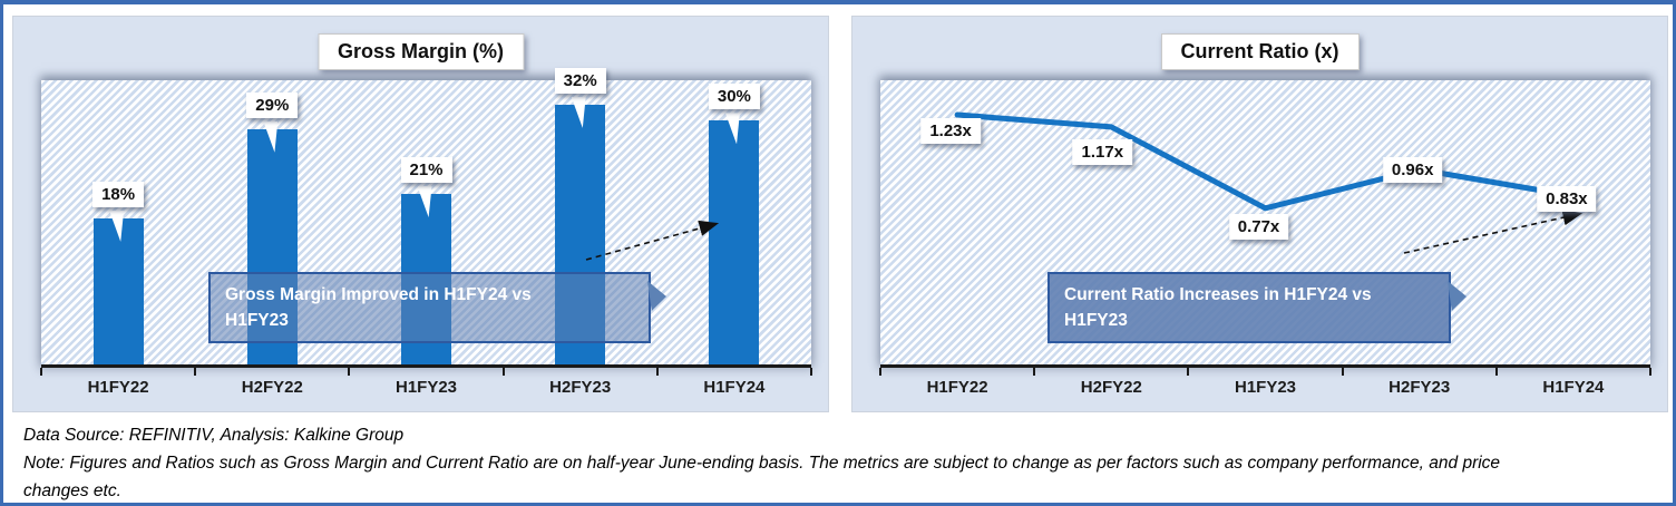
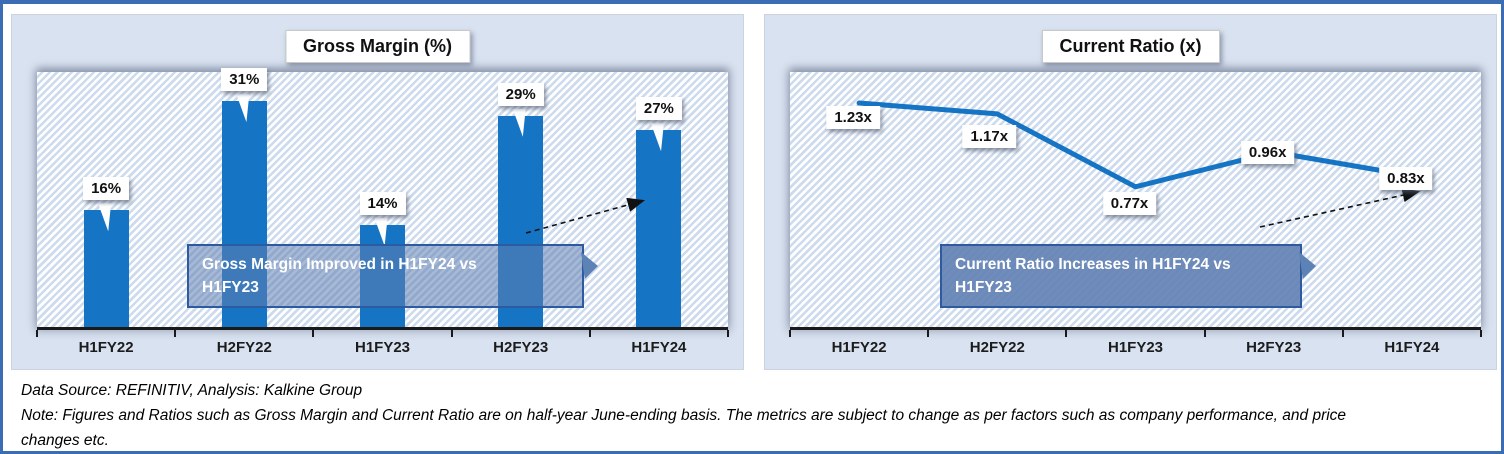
Gross Margin (%)/H1FY22: 18% -> 16%
Gross Margin (%)/H2FY22: 29% -> 31%
Gross Margin (%)/H1FY23: 21% -> 14%
Gross Margin (%)/H2FY23: 32% -> 29%
Gross Margin (%)/H1FY24: 30% -> 27%
